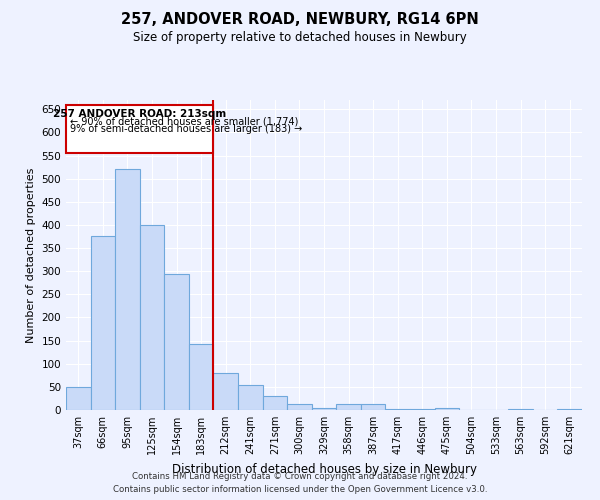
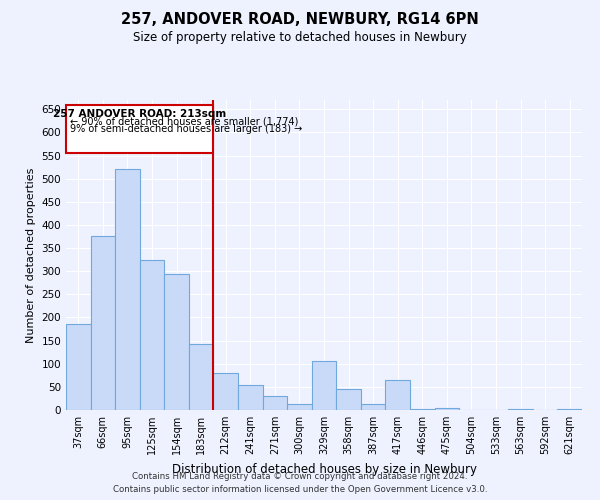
37sqm: 50 -> 185
125sqm: 400 -> 325
329sqm: 5 -> 105
358sqm: 12 -> 45
417sqm: 3 -> 65
